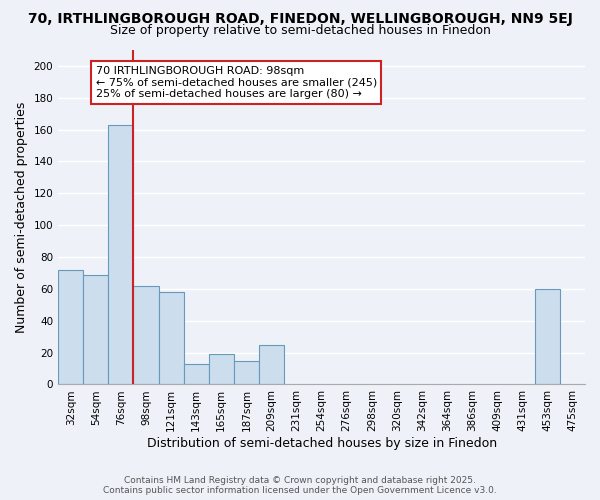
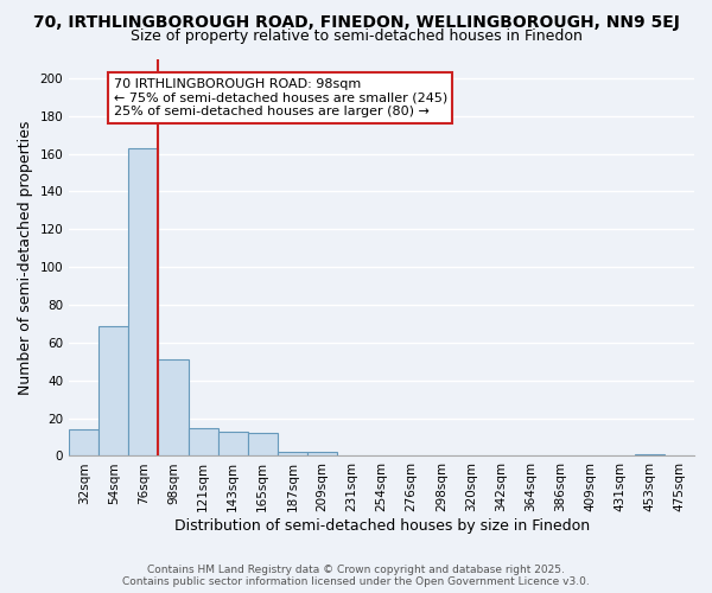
32sqm: 72 -> 14
98sqm: 62 -> 51
121sqm: 58 -> 15
165sqm: 19 -> 12
187sqm: 15 -> 2
209sqm: 25 -> 2
453sqm: 60 -> 1
